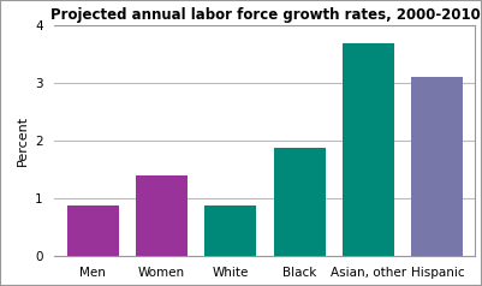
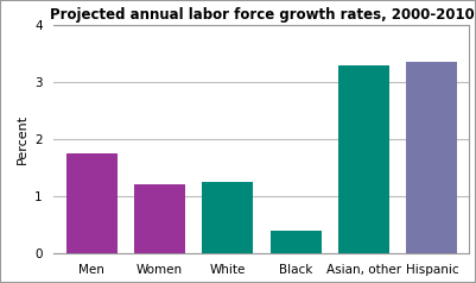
Men: 0.87 -> 1.75
Women: 1.40 -> 1.20
White: 0.87 -> 1.25
Black: 1.88 -> 0.40
Asian, other: 3.68 -> 3.30
Hispanic: 3.10 -> 3.35
